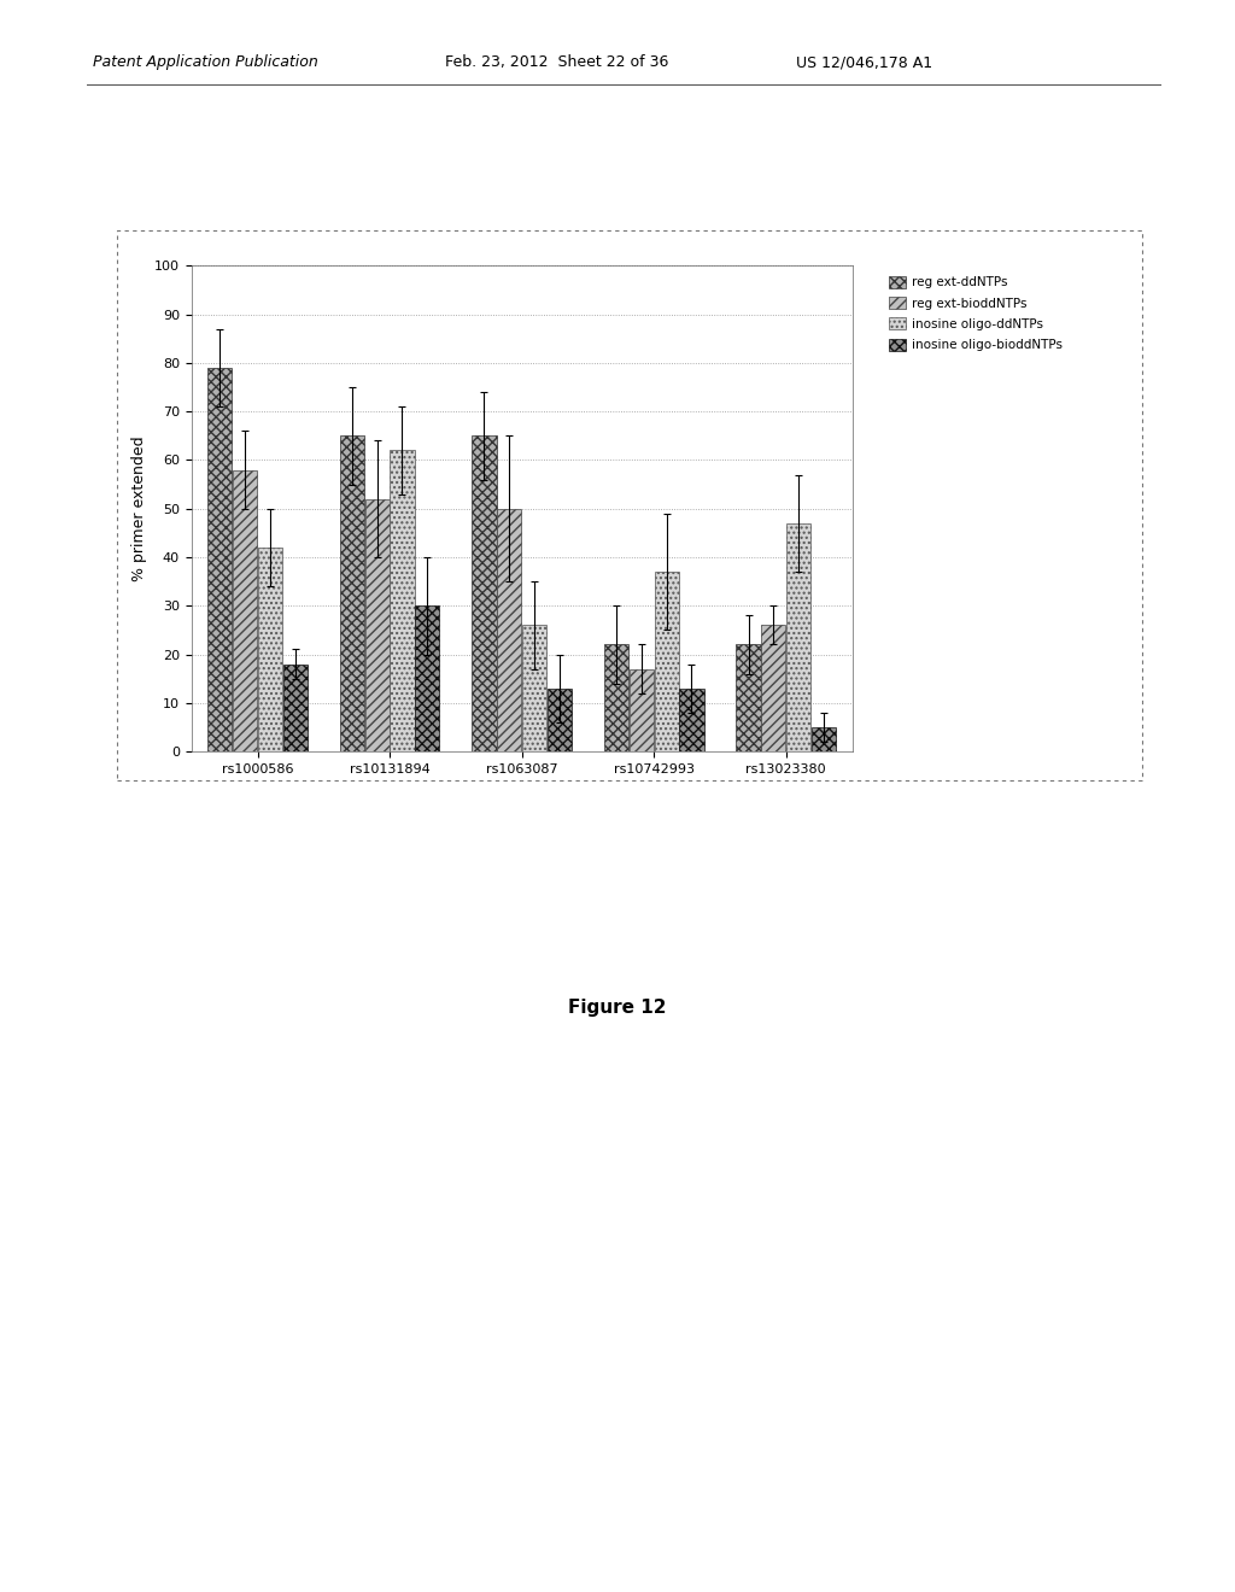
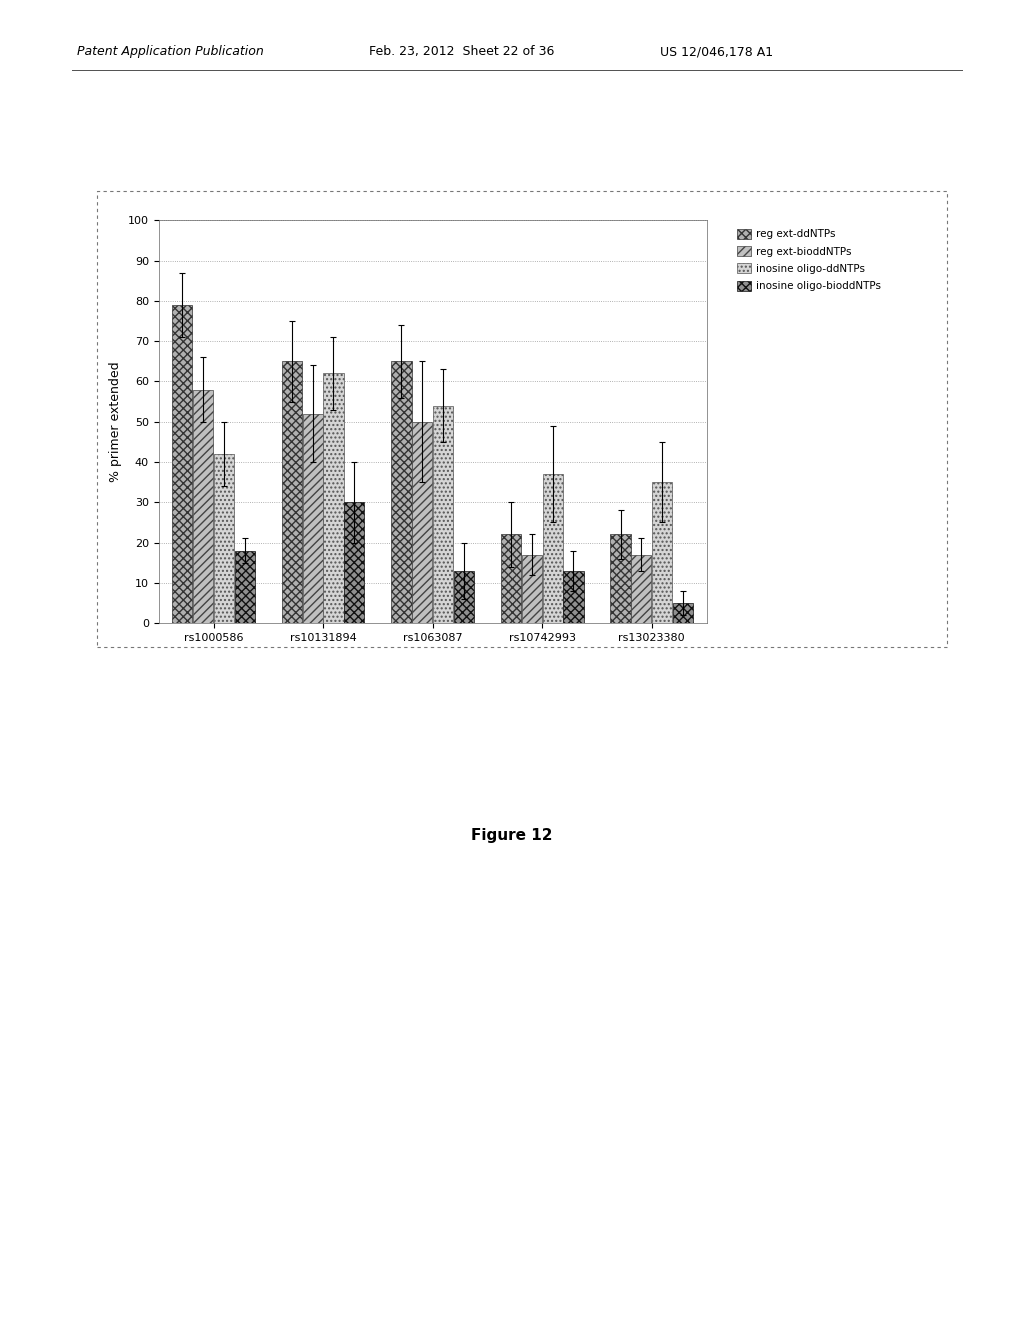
inosine oligo-ddNTPs/rs1063087: 26 -> 54
reg ext-bioddNTPs/rs13023380: 26 -> 17
inosine oligo-ddNTPs/rs13023380: 47 -> 35
